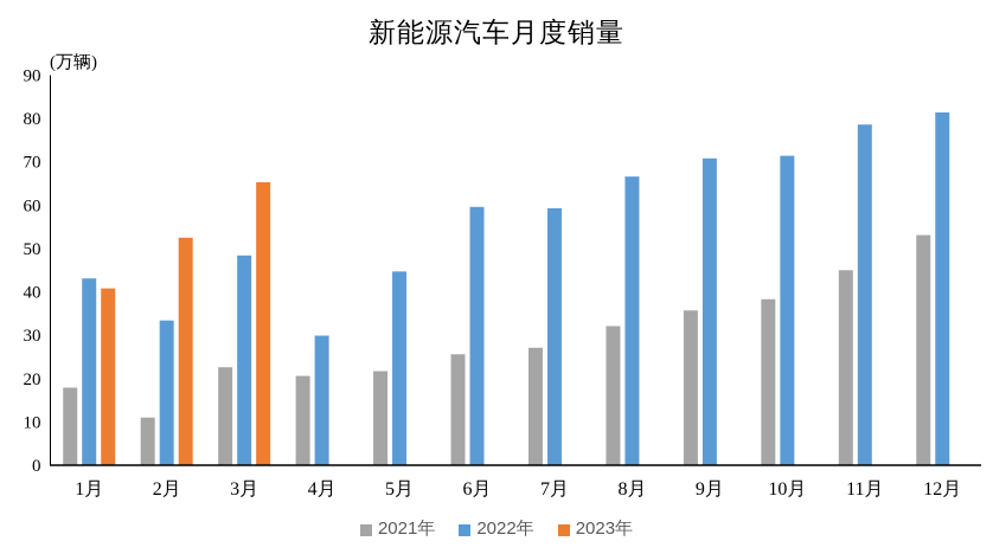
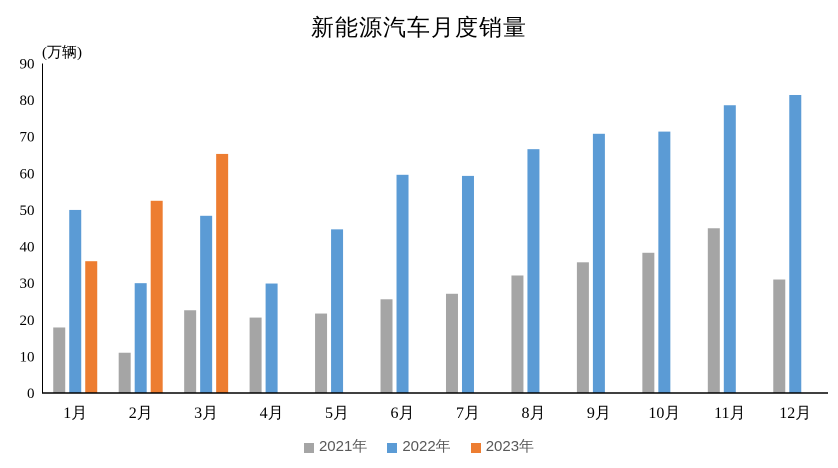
2022年/1月: 43 -> 50
2023年/1月: 41 -> 36
2022年/2月: 33 -> 30
2021年/12月: 53 -> 31
